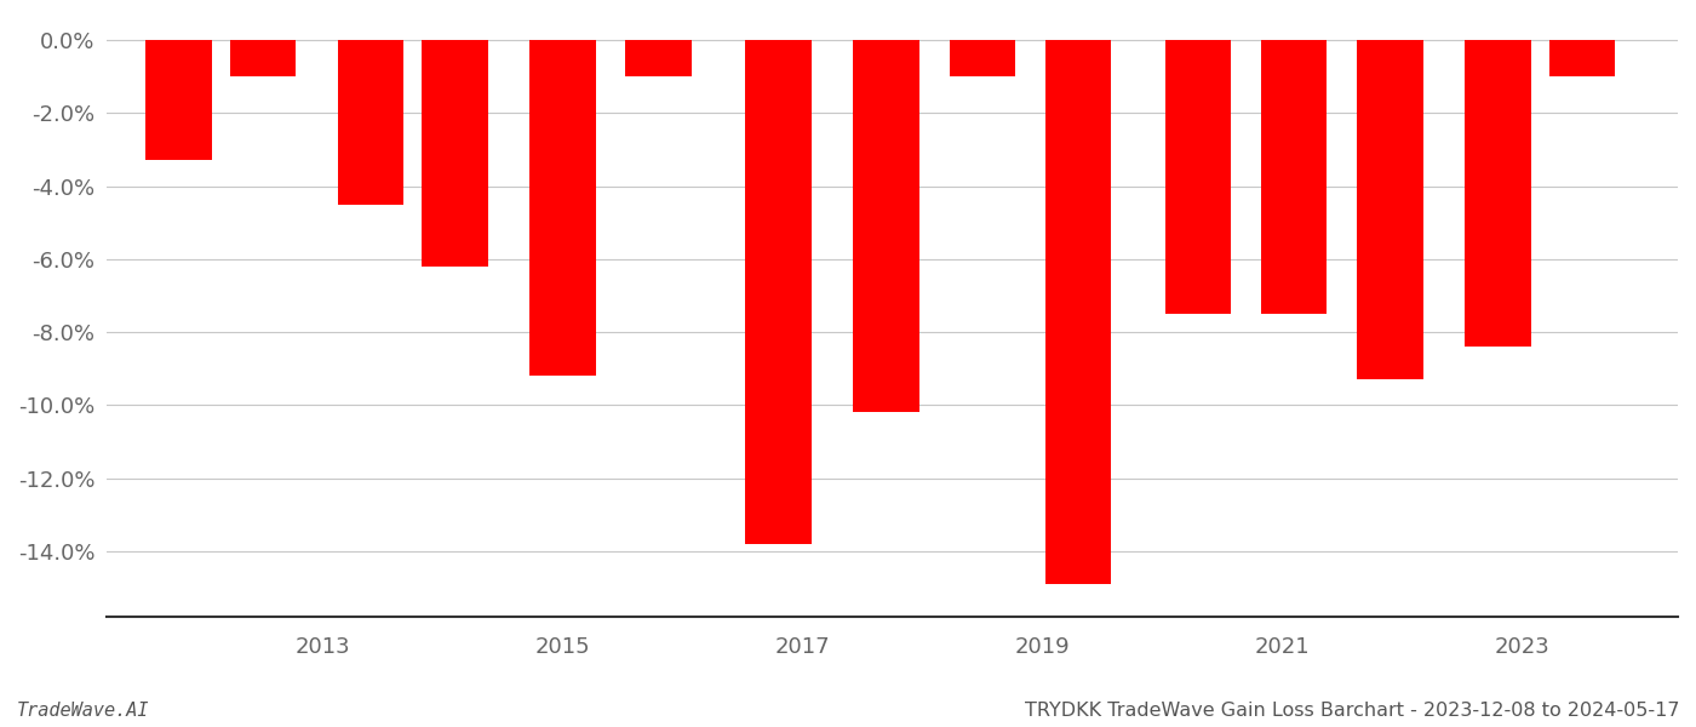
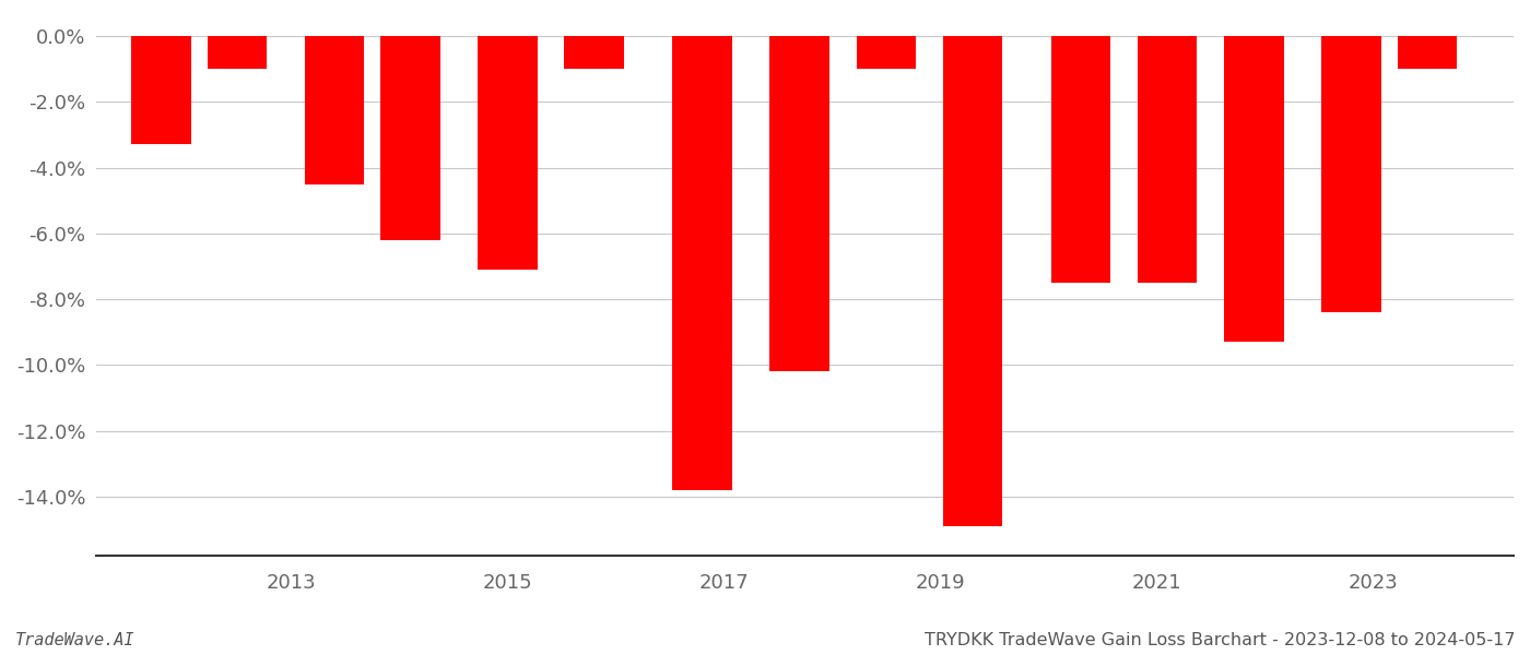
2015: -9.2% -> -7.1%
